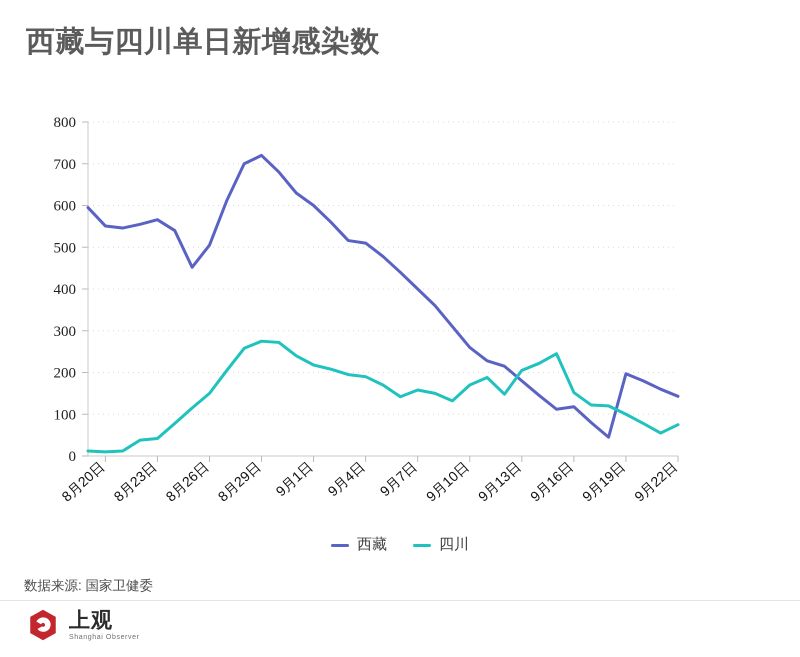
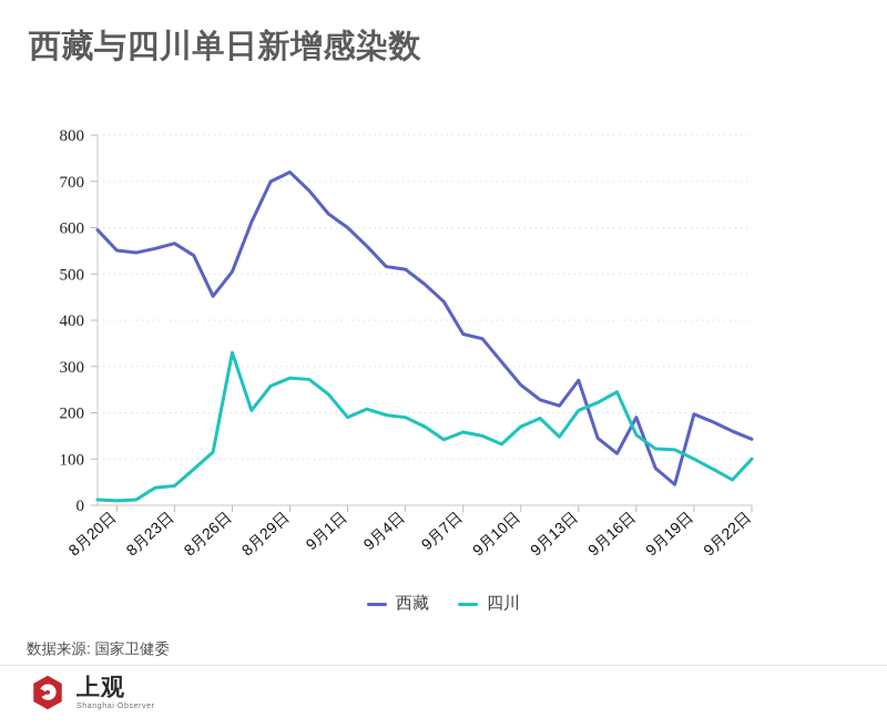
四川/8月26日: 150 -> 330
四川/9月1日: 220 -> 190
西藏/9月7日: 400 -> 370
西藏/9月13日: 180 -> 270
西藏/9月16日: 120 -> 190
四川/9月22日: 80 -> 100
